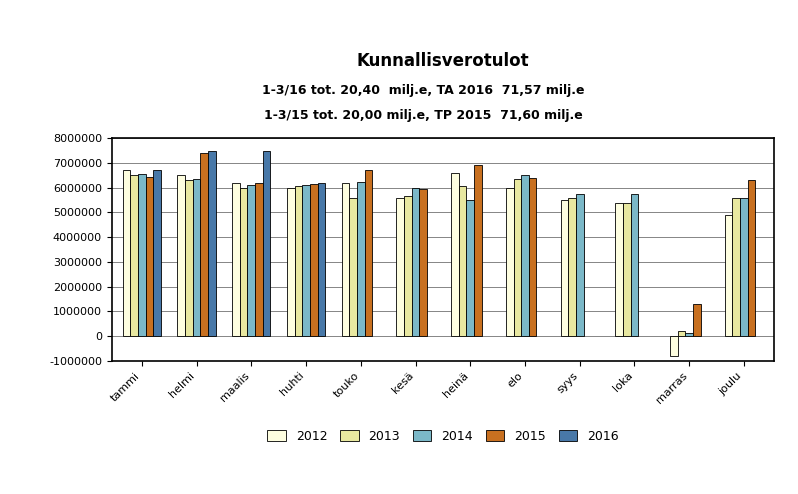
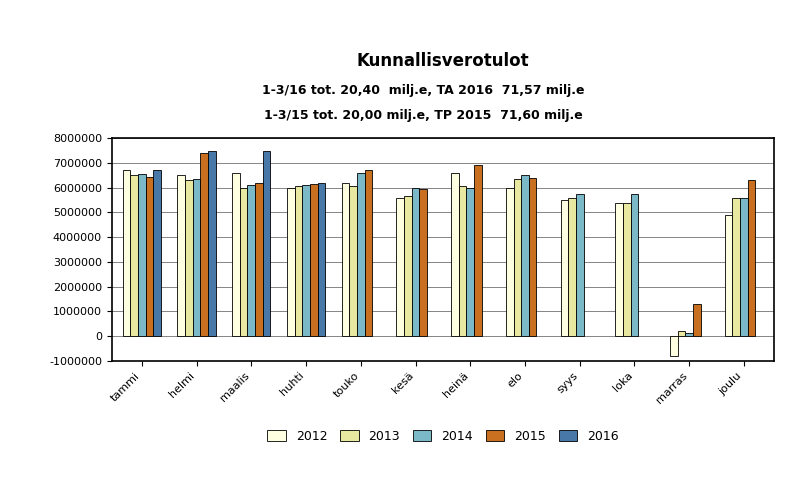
2012/maalis: 6200000 -> 6600000
2013/touko: 5600000 -> 6050000
2014/touko: 6250000 -> 6600000
2014/heinä: 5500000 -> 6000000
